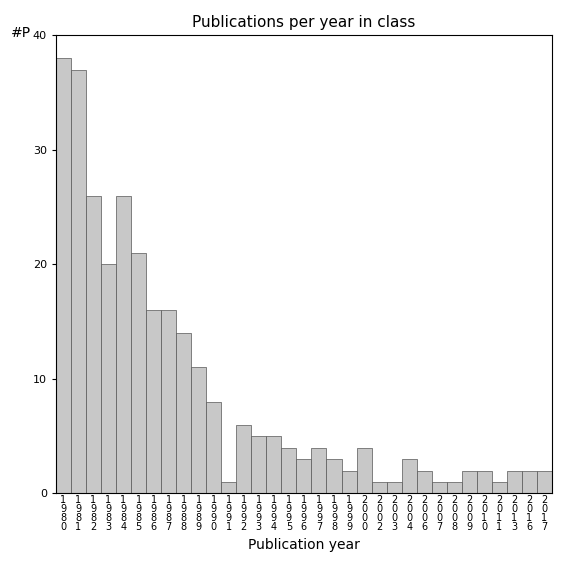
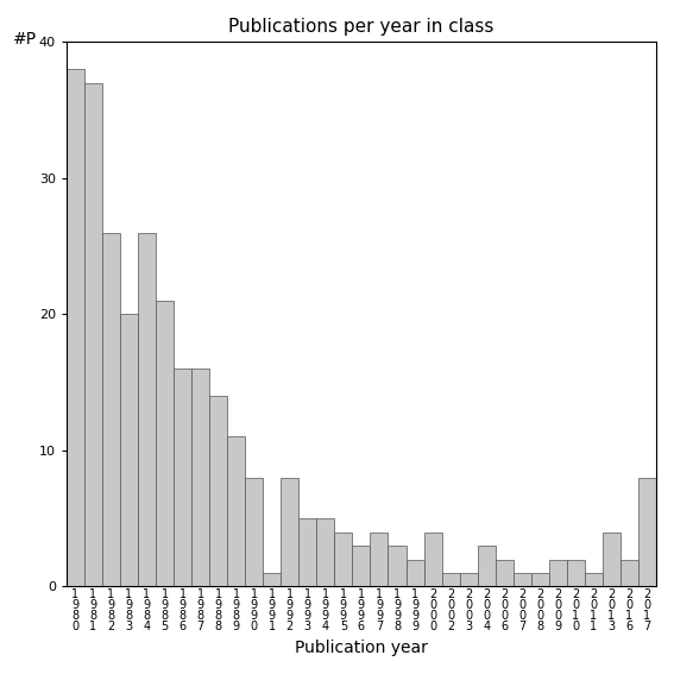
1 9 9 2: 6 -> 8
2 0 1 3: 2 -> 4
2 0 1 7: 2 -> 8
